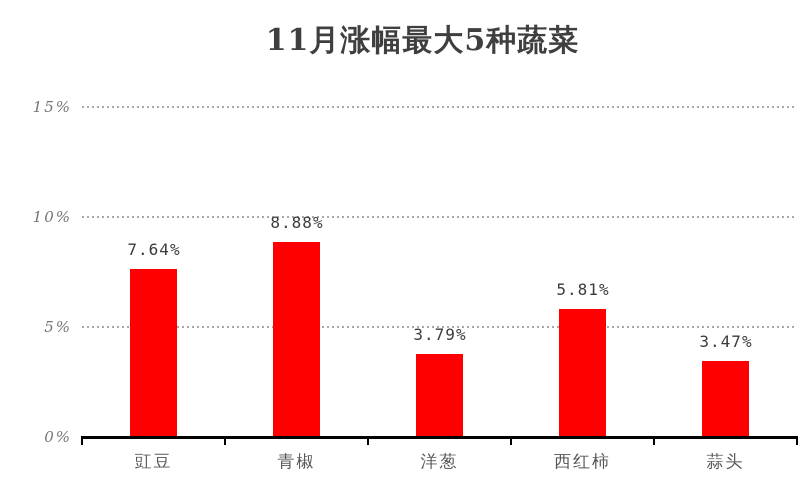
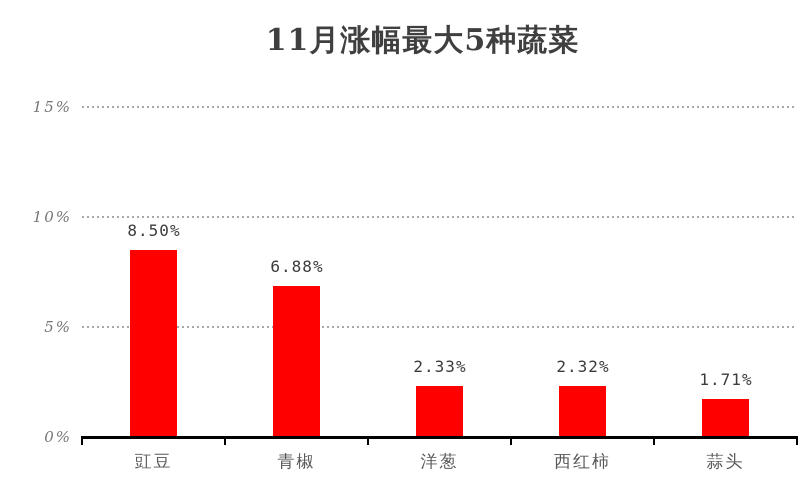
豇豆: 7.64% -> 8.50%
青椒: 8.88% -> 6.88%
洋葱: 3.79% -> 2.33%
西红柿: 5.81% -> 2.32%
蒜头: 3.47% -> 1.71%
